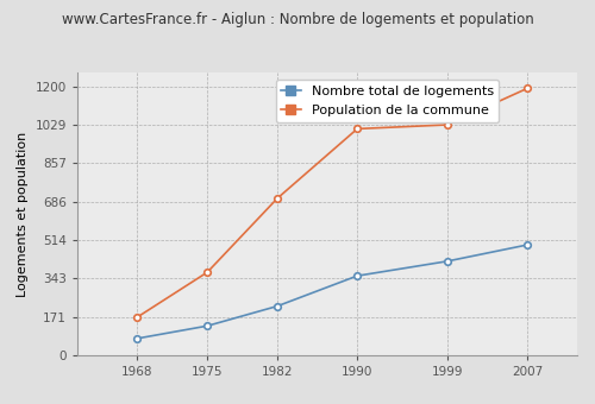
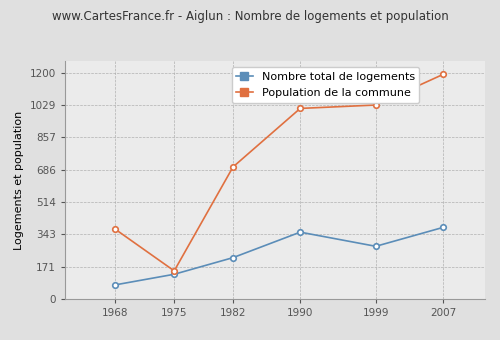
Population de la commune/1968: 170 -> 370
Population de la commune/1975: 370 -> 150
Nombre total de logements/1999: 420 -> 280
Nombre total de logements/2007: 490 -> 380
